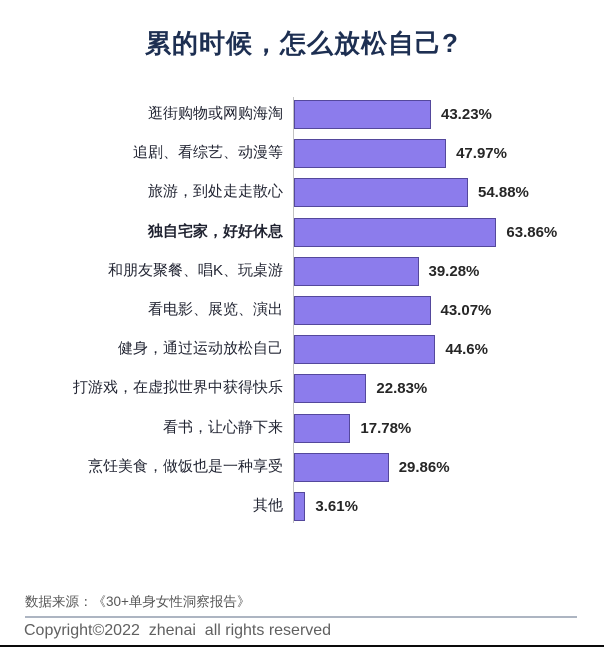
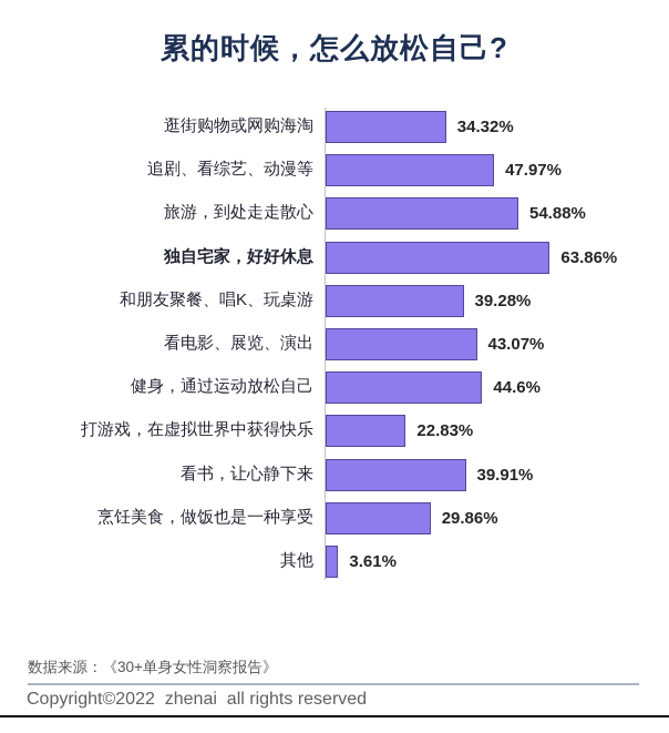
逛街购物或网购海淘: 43.23% -> 34.32%
看书，让心静下来: 17.78% -> 39.91%
